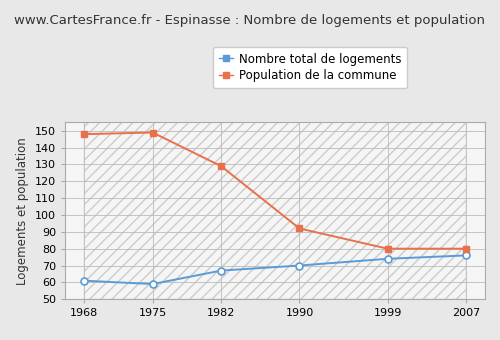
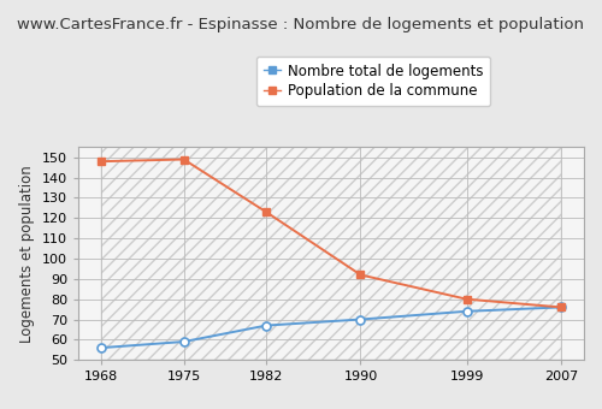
Nombre total de logements/1968: 61 -> 56
Population de la commune/1982: 129 -> 123
Population de la commune/2007: 80 -> 76
